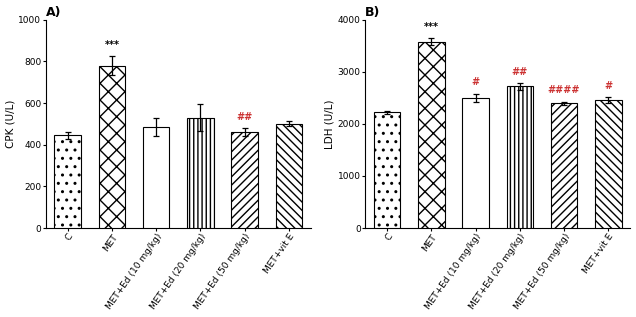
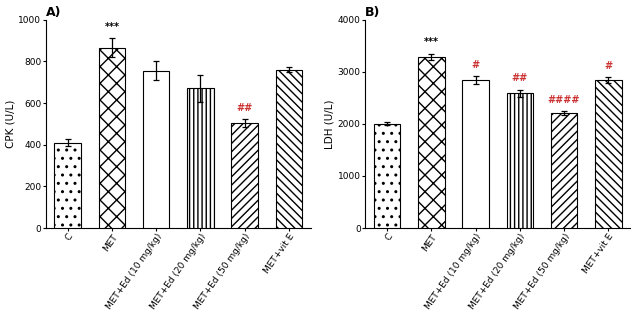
A)/C: 445 -> 410
A)/MET: 780 -> 865
A)/MET+Ed (10 mg/kg): 485 -> 755
A)/MET+Ed (20 mg/kg): 530 -> 670
A)/MET+Ed (50 mg/kg): 460 -> 505
A)/MET+vit E: 500 -> 760
B)/C: 2220 -> 2000
B)/MET: 3580 -> 3290
B)/MET+Ed (10 mg/kg): 2500 -> 2840
B)/MET+Ed (20 mg/kg): 2720 -> 2590
B)/MET+Ed (50 mg/kg): 2400 -> 2210
B)/MET+vit E: 2460 -> 2840
